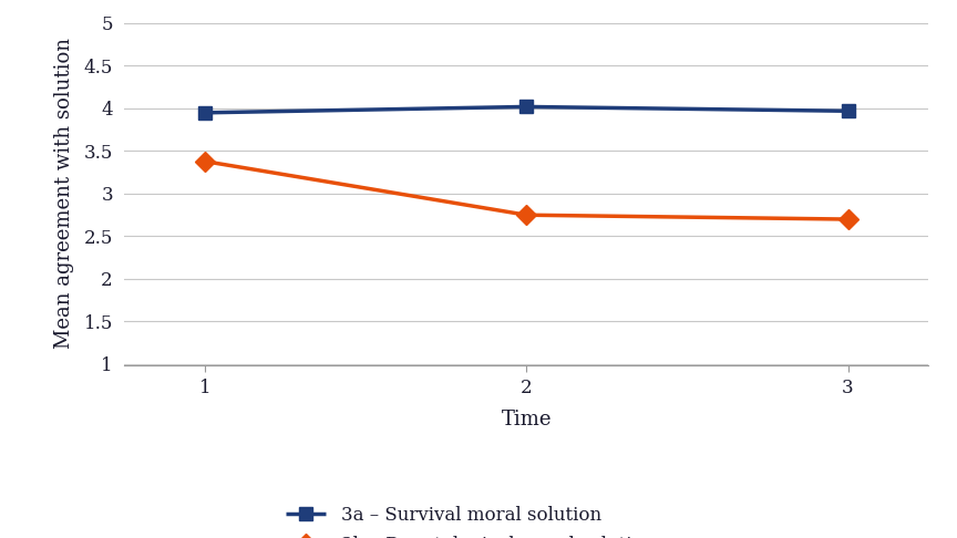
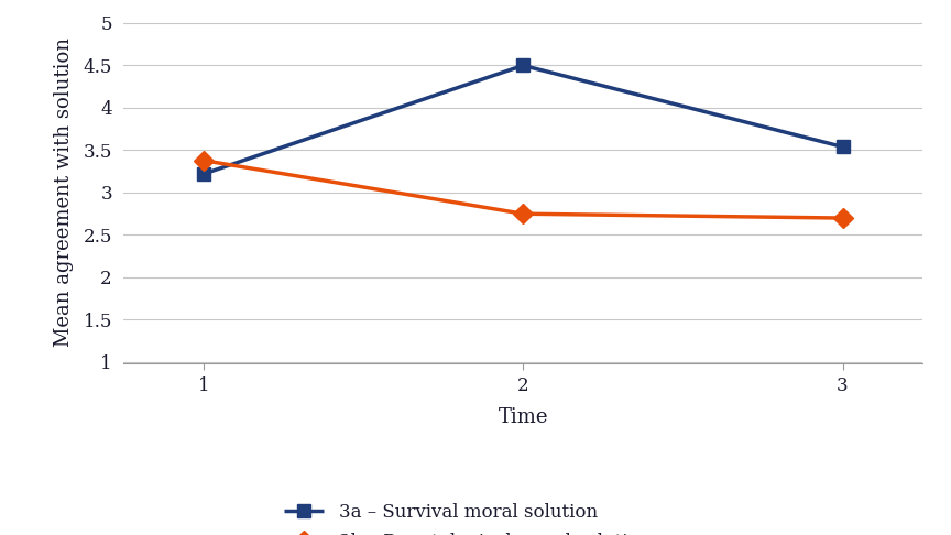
3a – Survival moral solution/1: 3.95 -> 3.22
3a – Survival moral solution/2: 4.02 -> 4.50
3a – Survival moral solution/3: 3.97 -> 3.54
